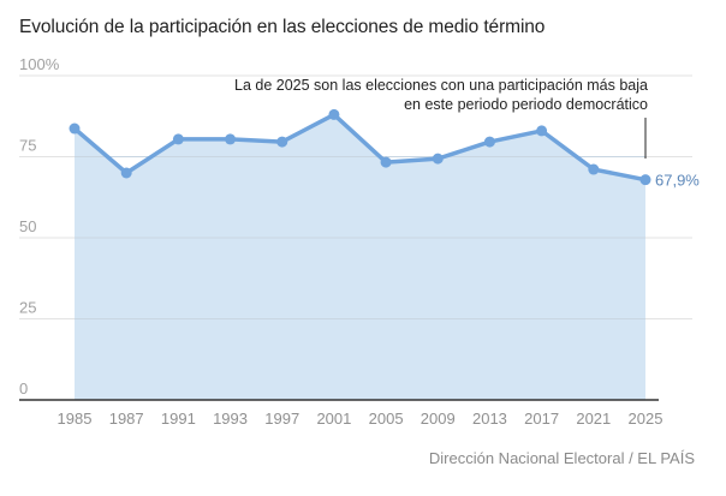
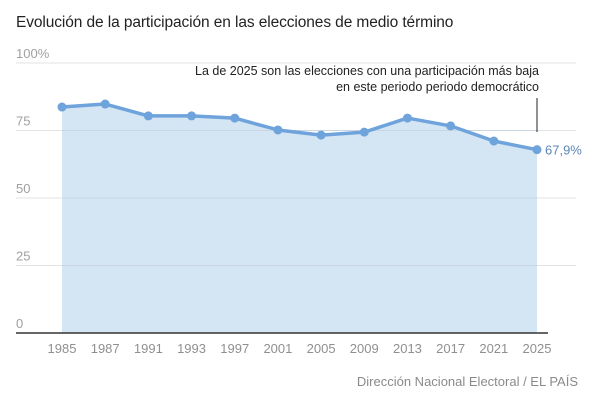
1987: 70% -> 85%
2001: 88% -> 75%
2017: 83% -> 77%
